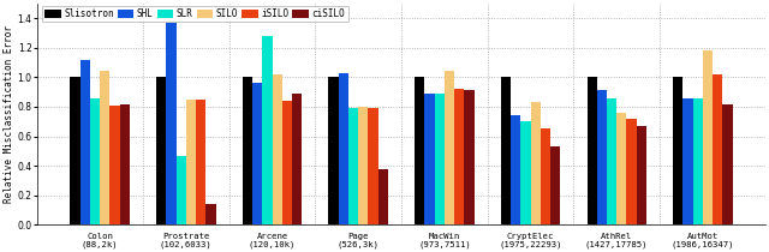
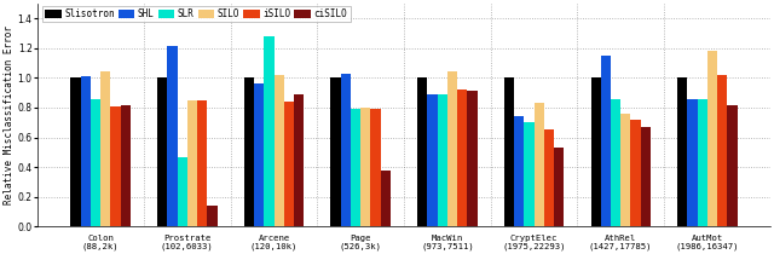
SHL/Colon (88,2k): 1.12 -> 1.01
SHL/Prostrate (102,6033): 1.37 -> 1.21
SHL/AthRel (1427,17785): 0.91 -> 1.15
